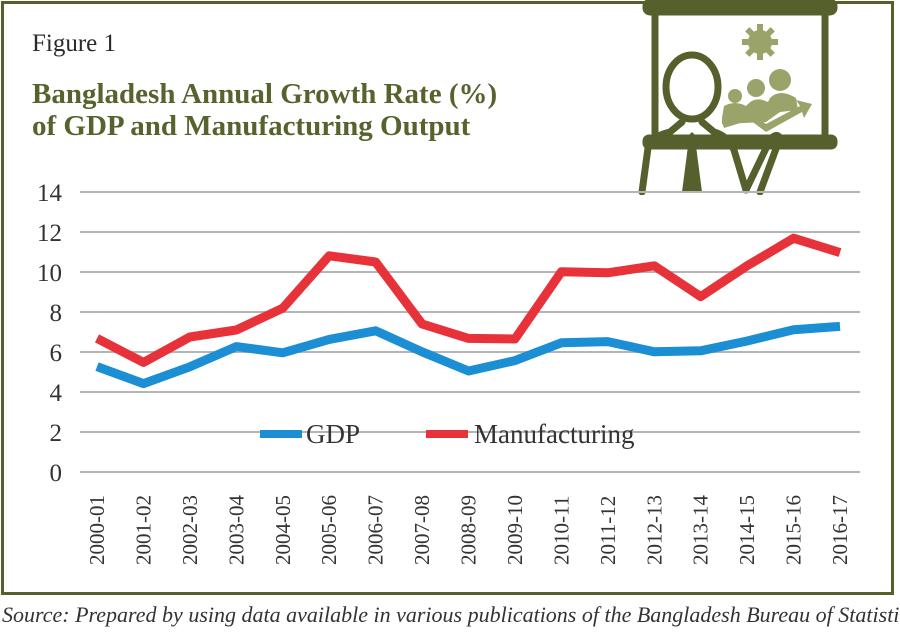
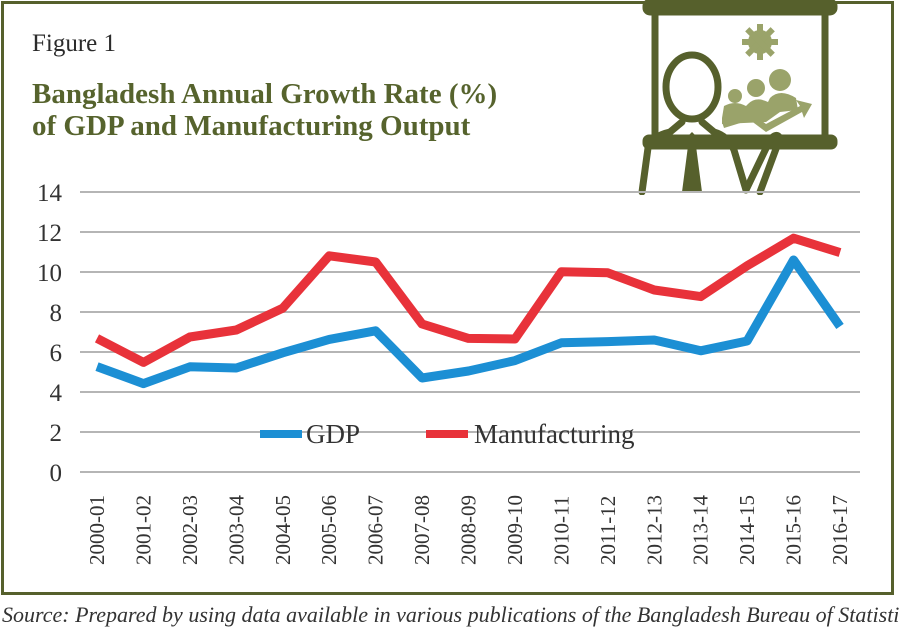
GDP/2003-04: 6.3 -> 5.2
GDP/2007-08: 6.0 -> 4.7
GDP/2012-13: 6.0 -> 6.6
Manufacturing/2012-13: 10.3 -> 9.1
GDP/2015-16: 7.1 -> 10.6
